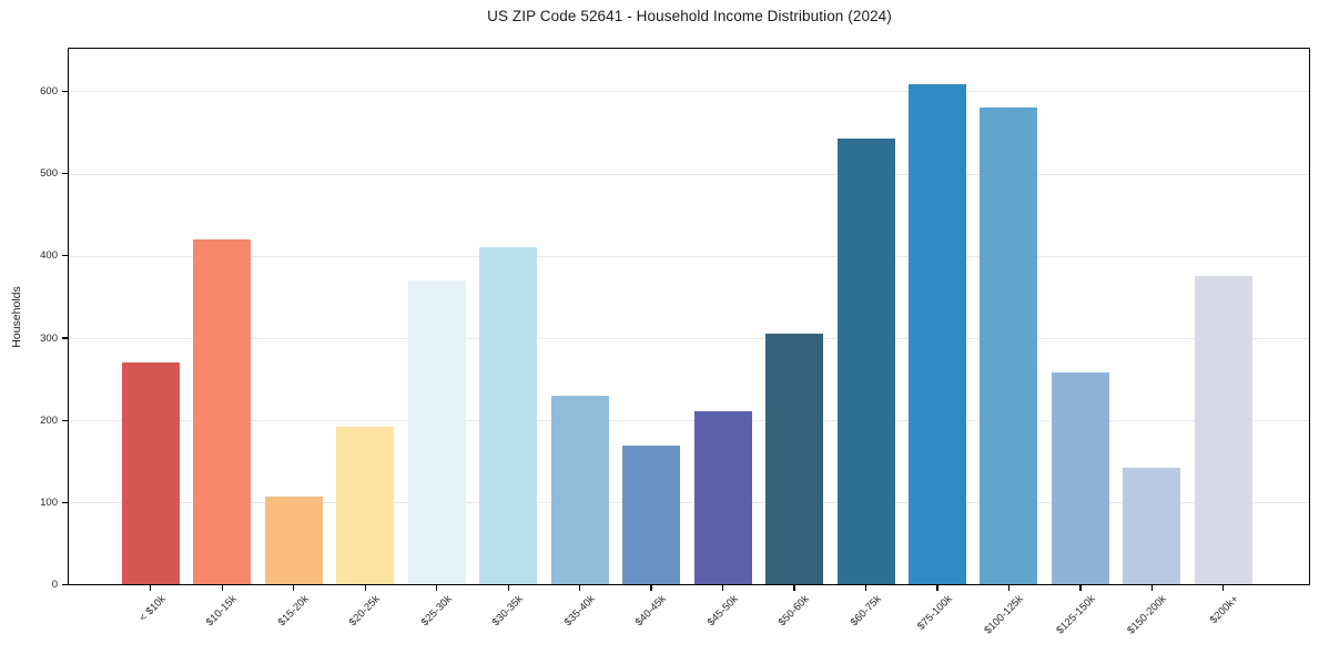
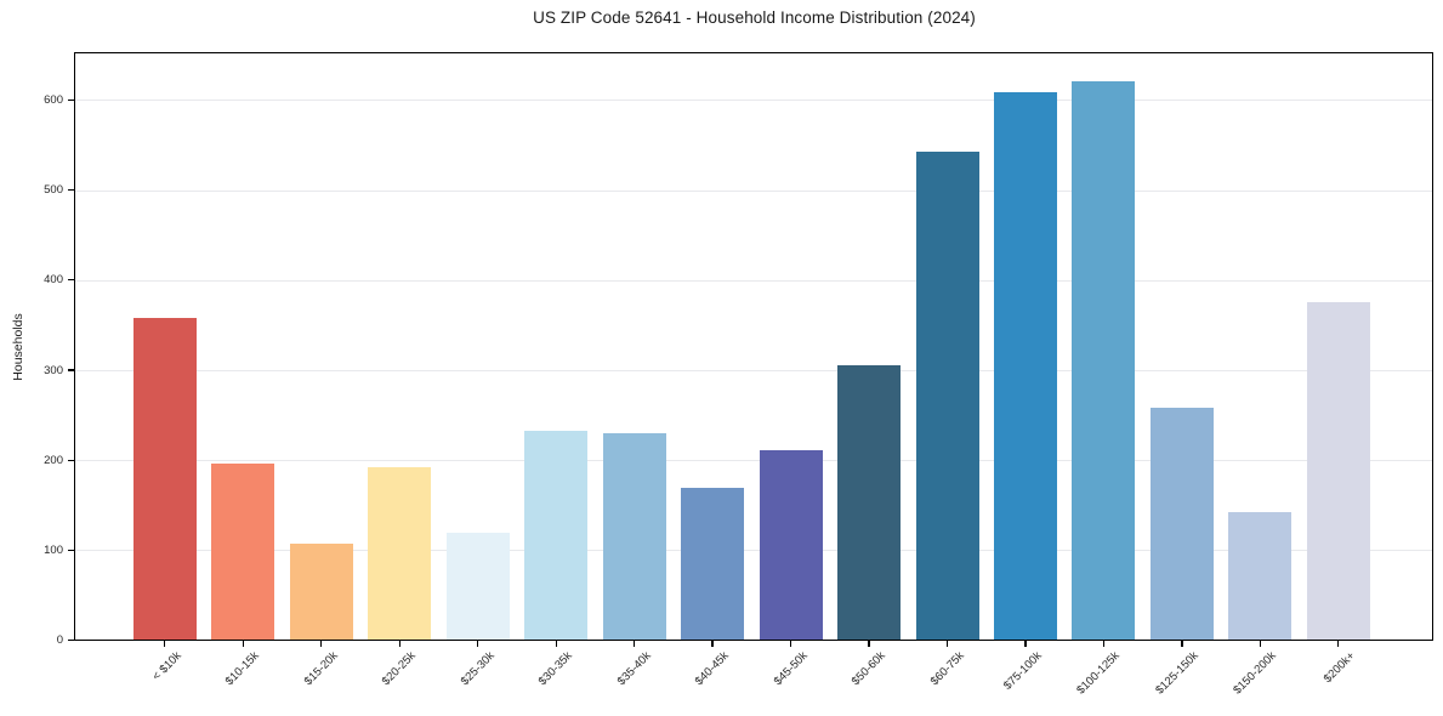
< $10k: 270 -> 360
$10-15k: 420 -> 200
$25-30k: 370 -> 120
$30-35k: 410 -> 230
$100-125k: 580 -> 620
